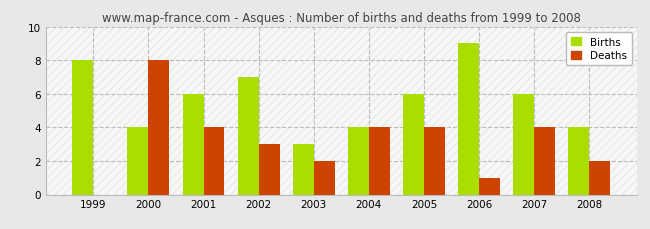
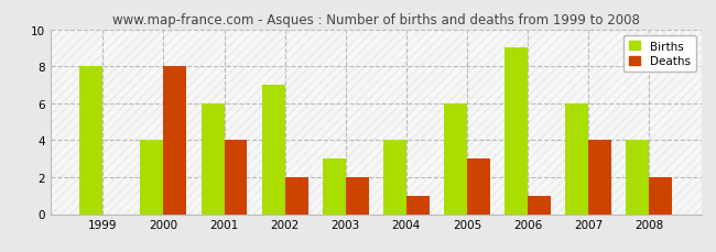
Deaths/2002: 3 -> 2
Deaths/2004: 4 -> 1
Deaths/2005: 4 -> 3
